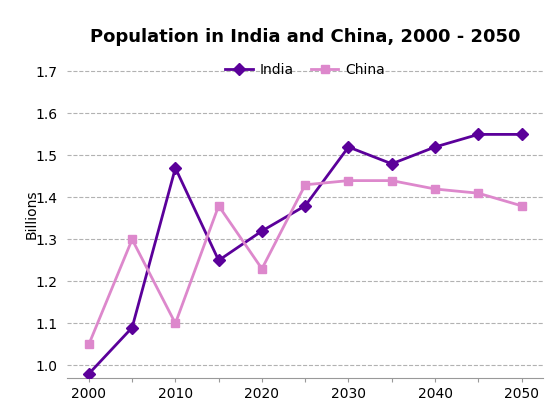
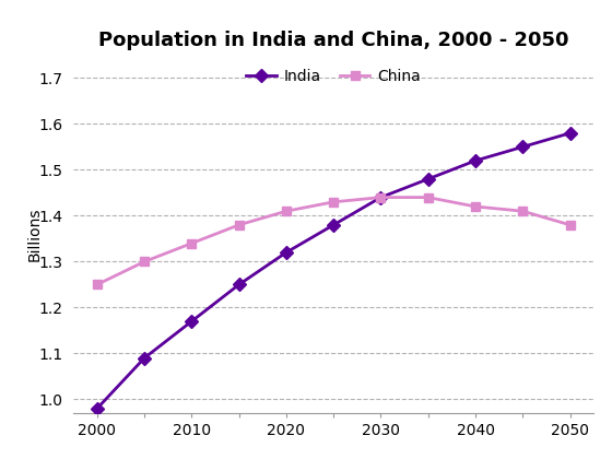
China/2000: 1.05 -> 1.25
India/2010: 1.47 -> 1.17
China/2010: 1.10 -> 1.34
China/2020: 1.23 -> 1.41
India/2030: 1.52 -> 1.44
India/2050: 1.55 -> 1.58
